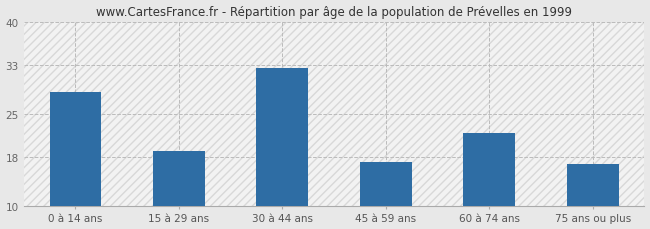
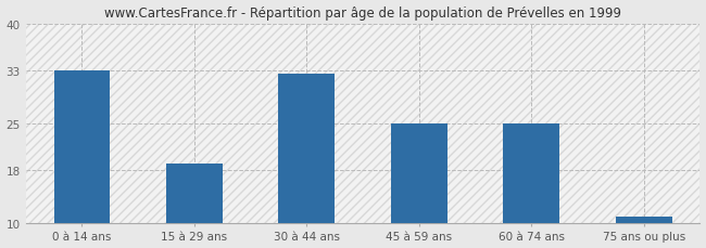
0 à 14 ans: 28.6 -> 33.0
45 à 59 ans: 17.2 -> 25.0
60 à 74 ans: 21.8 -> 25.0
75 ans ou plus: 16.8 -> 11.0
